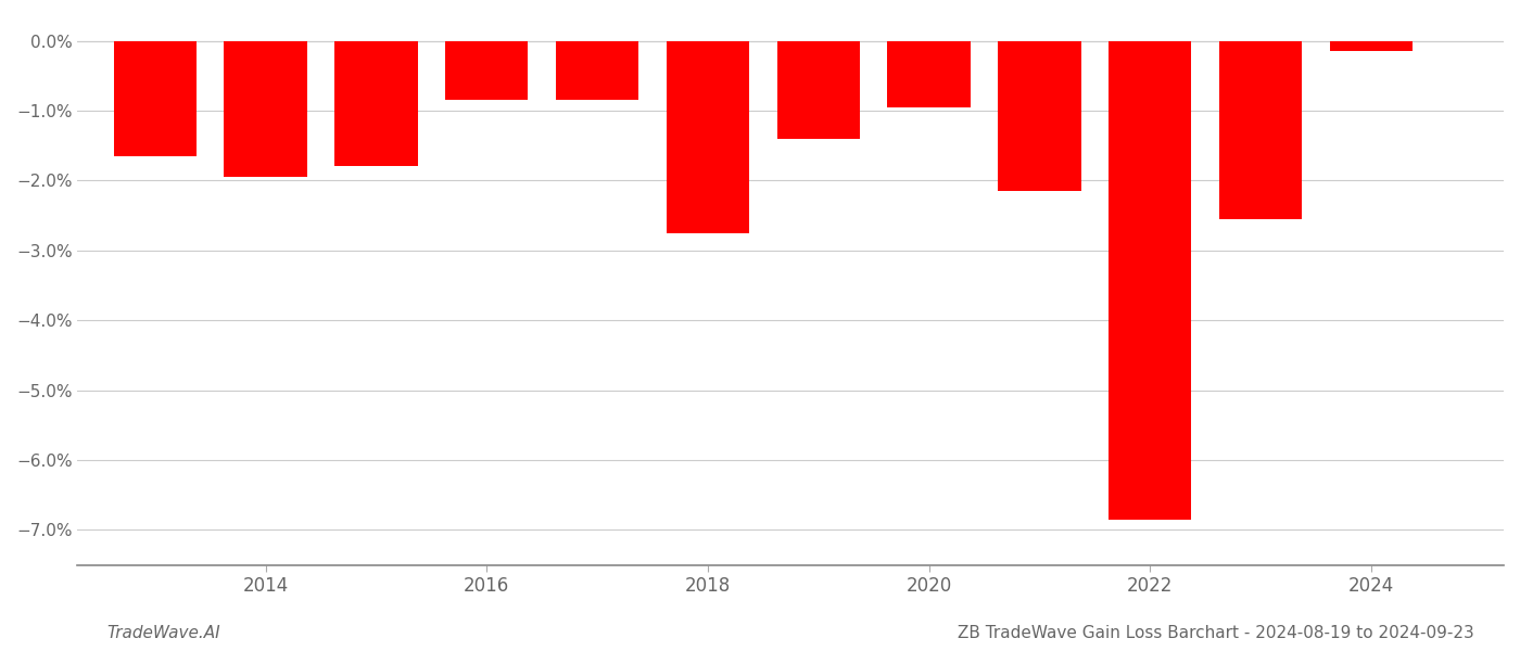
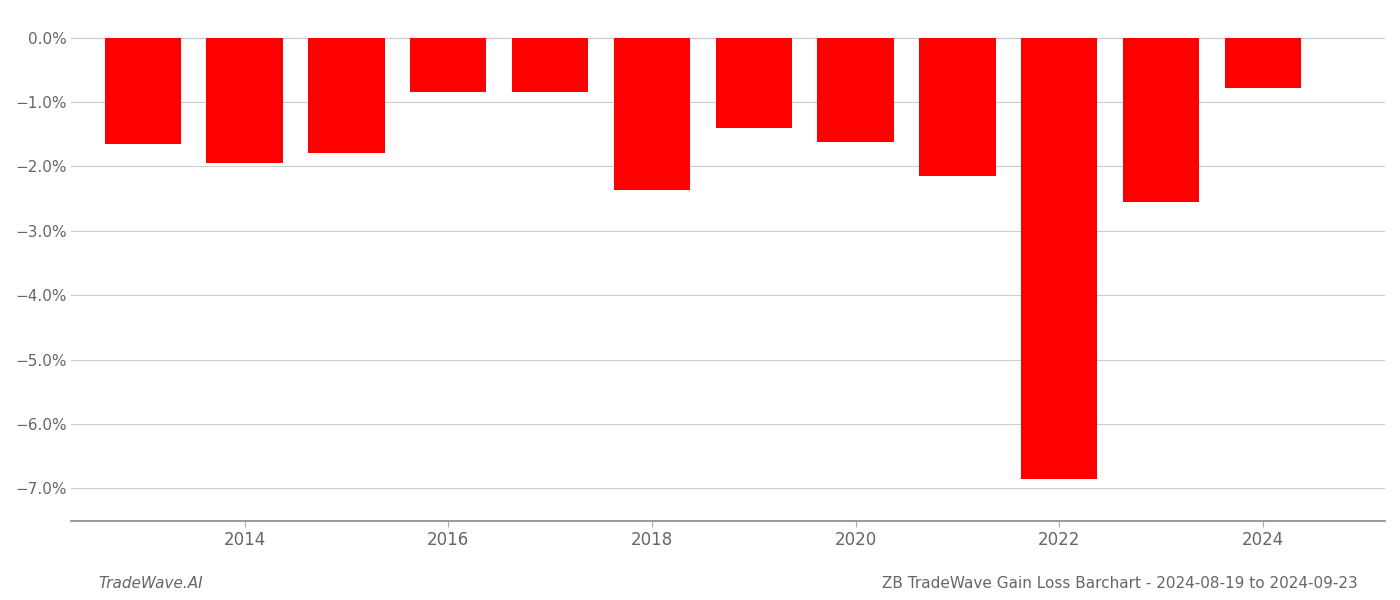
2018: -2.75% -> -2.36%
2020: -0.95% -> -1.62%
2024: -0.15% -> -0.78%
